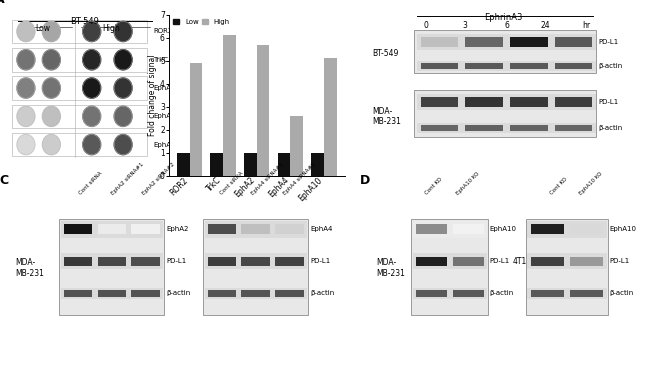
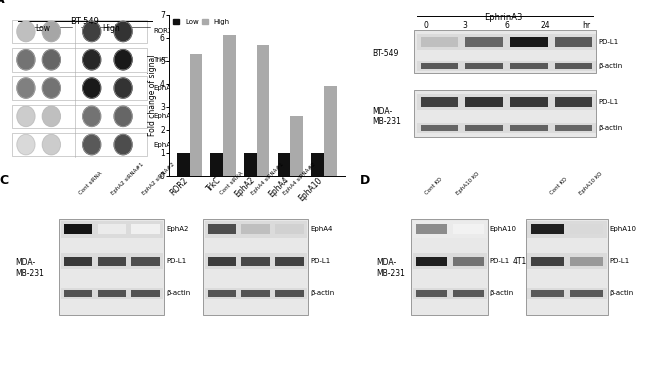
High/ROR2: 4.9 -> 5.3
High/EphA10: 5.1 -> 3.9
